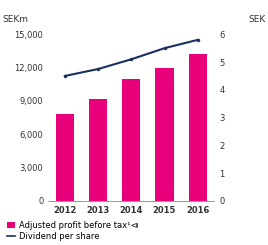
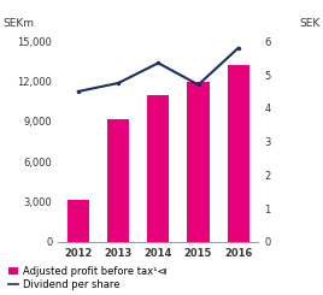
Adjusted profit before tax¹⧏/2012: 7,800 -> 3,100
Dividend per share/2014: 5.10 -> 5.35
Dividend per share/2015: 5.50 -> 4.70
